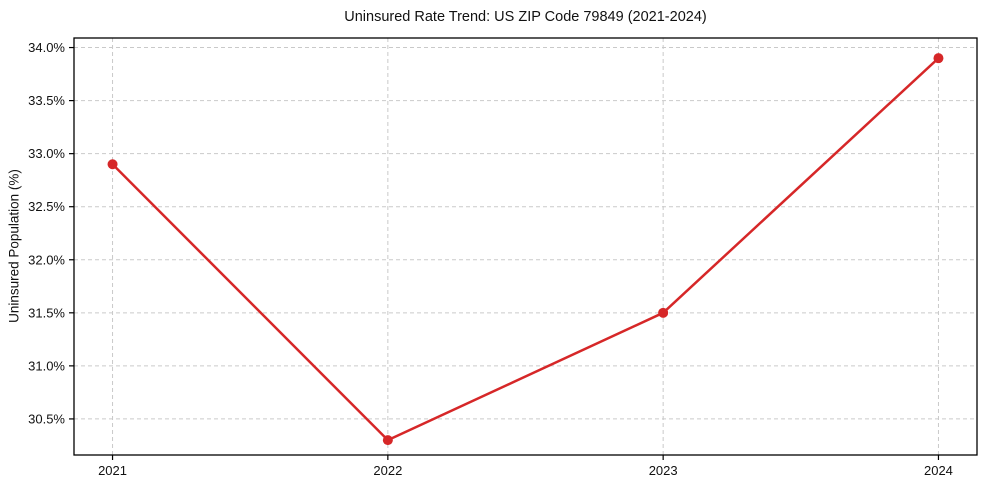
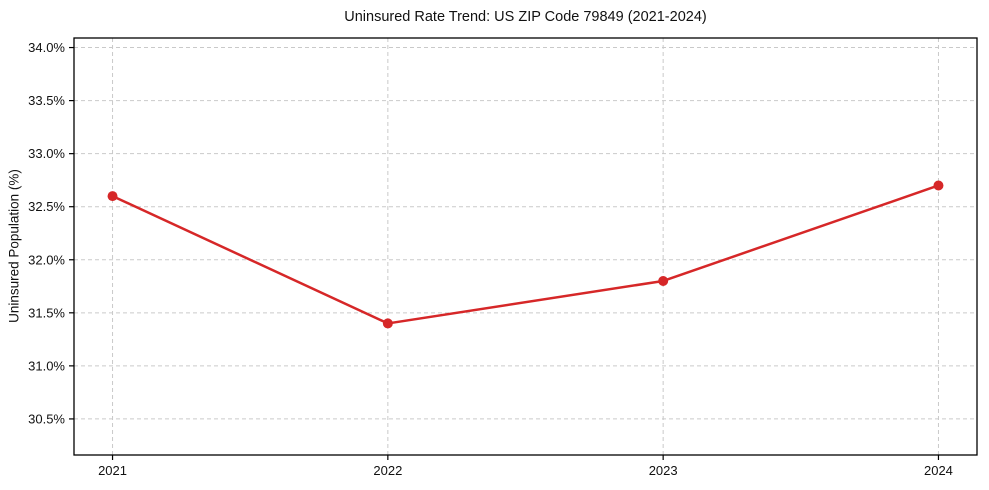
2021: 32.9% -> 32.6%
2022: 30.3% -> 31.4%
2023: 31.5% -> 31.8%
2024: 33.9% -> 32.7%
